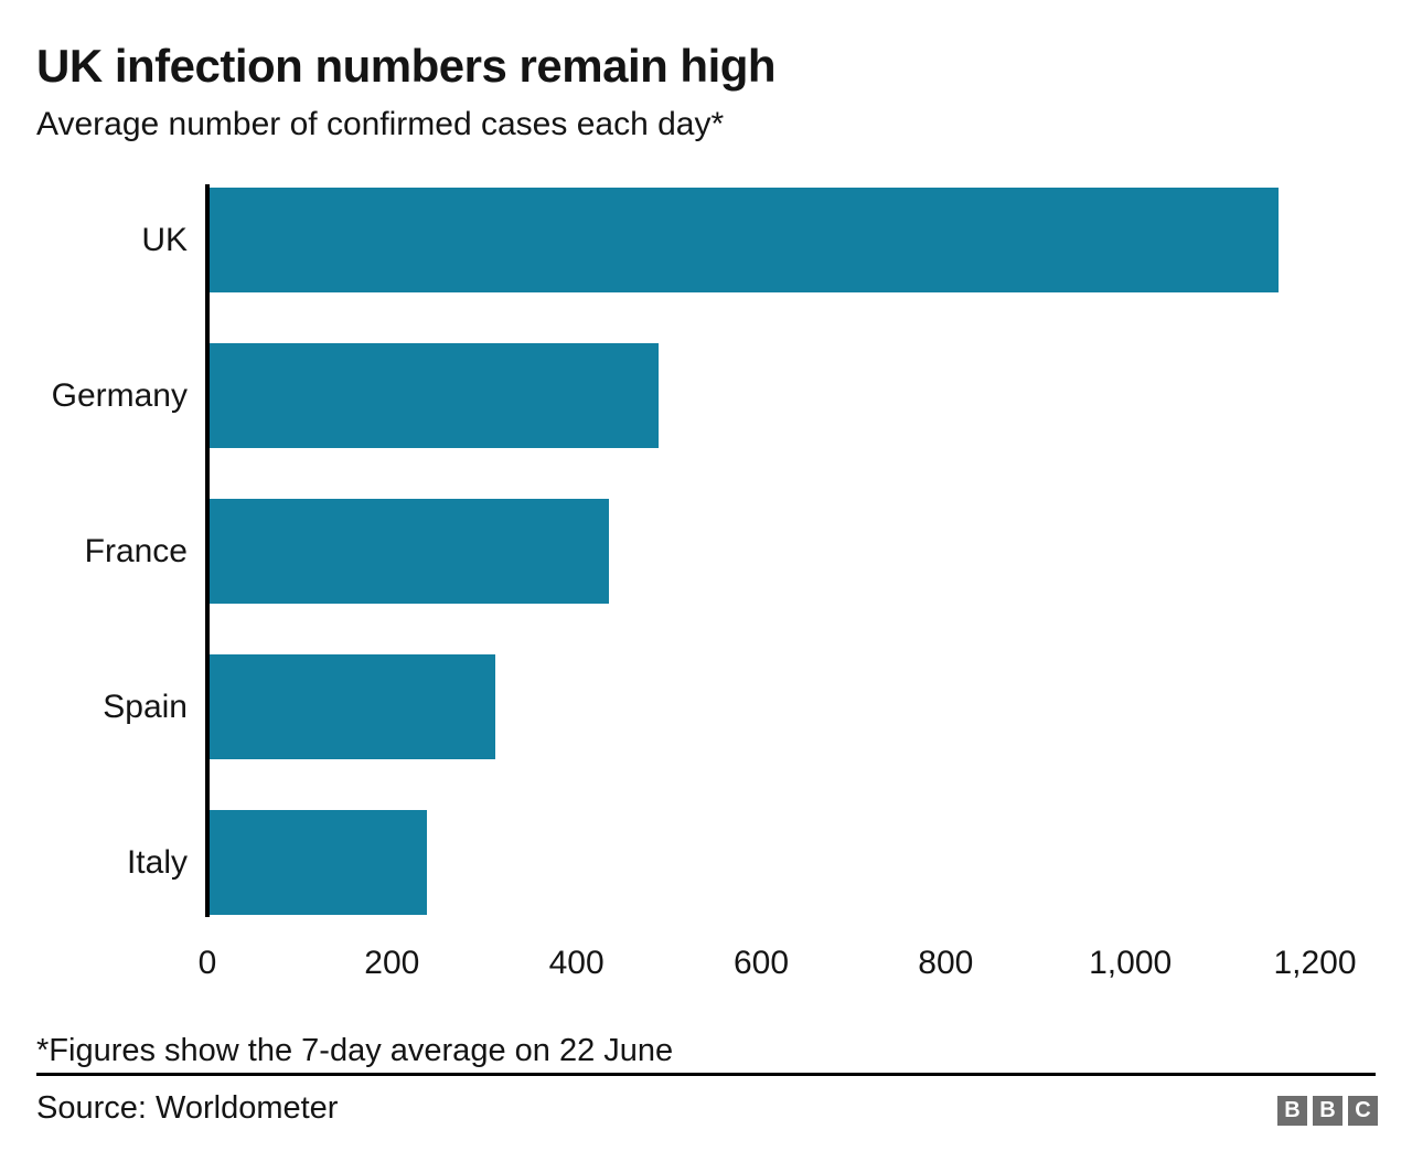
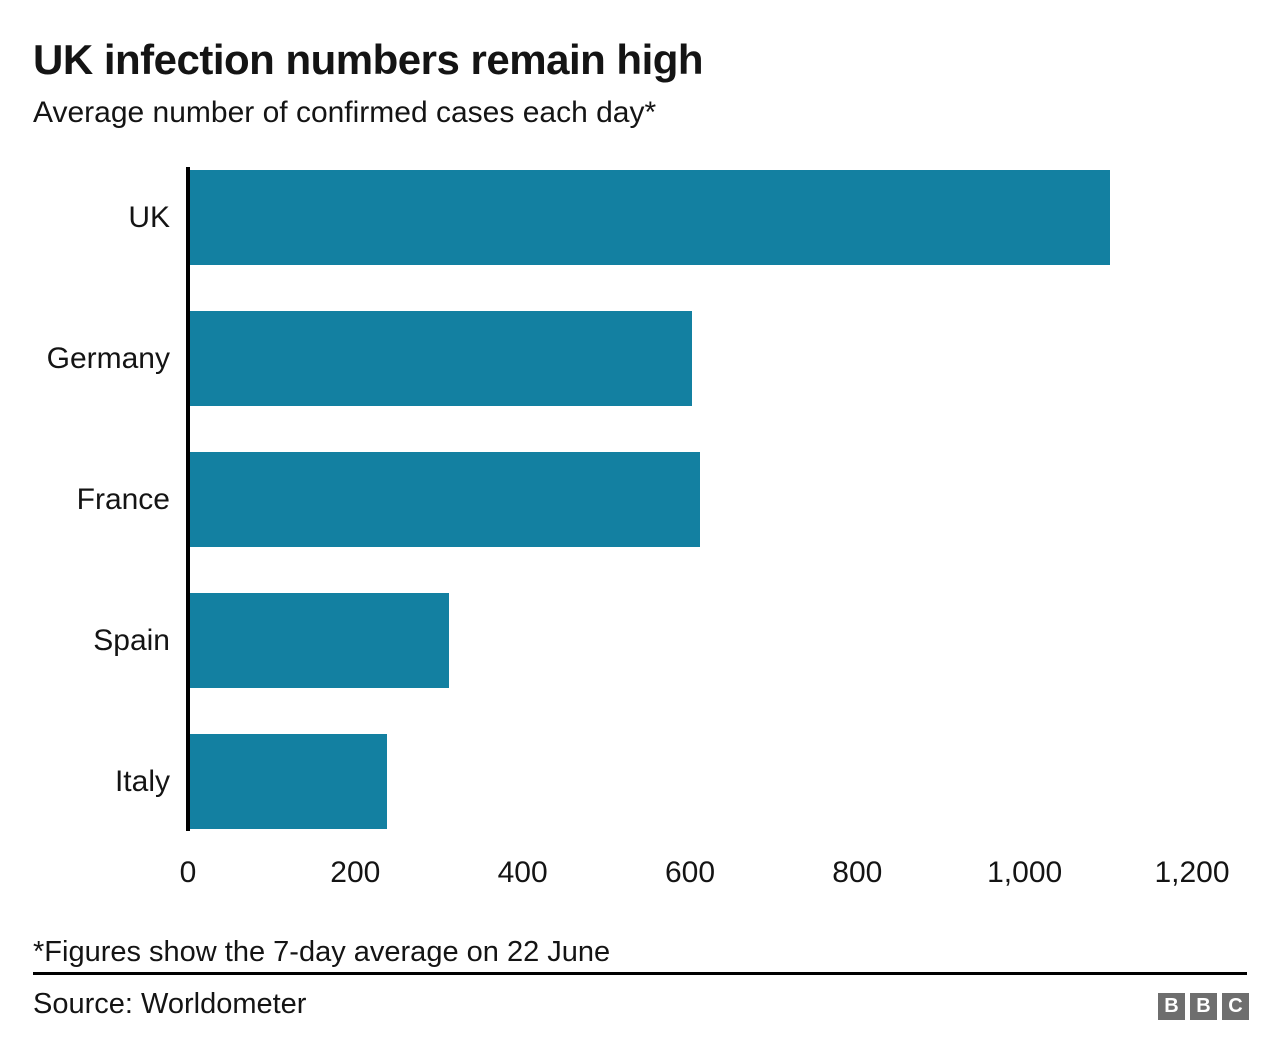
UK: 1160 -> 1100
Germany: 490 -> 600
France: 430 -> 610
